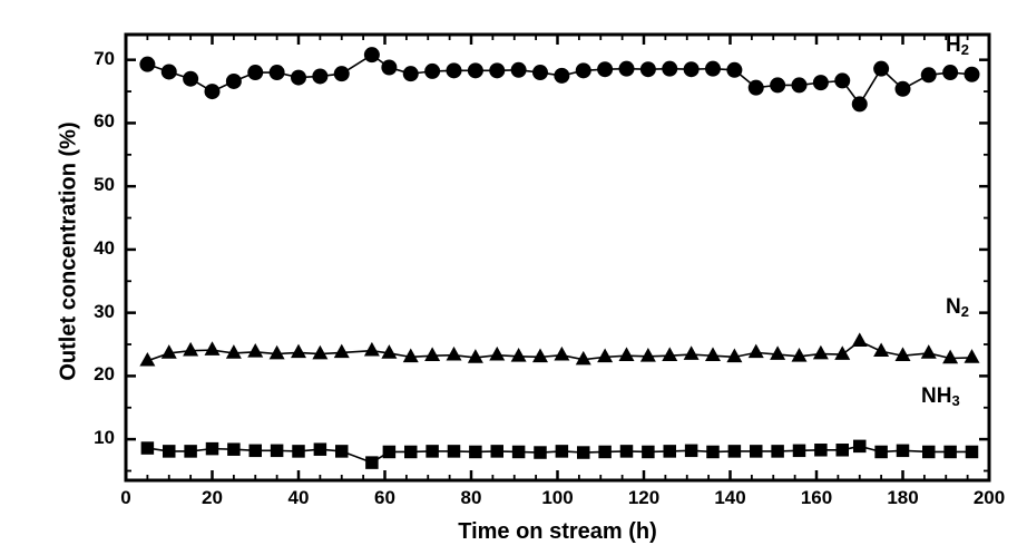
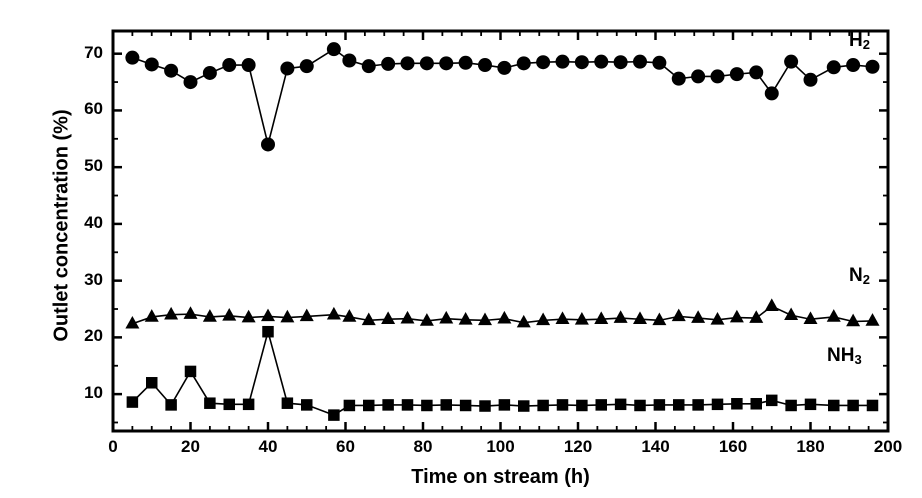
NH3/10: 8 -> 12
NH3/20: 8 -> 14
H2/40: 67 -> 54
NH3/40: 8 -> 21
